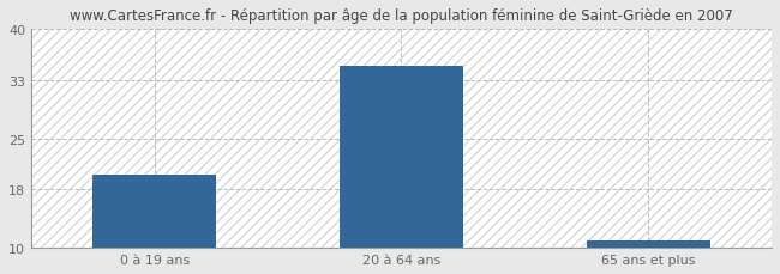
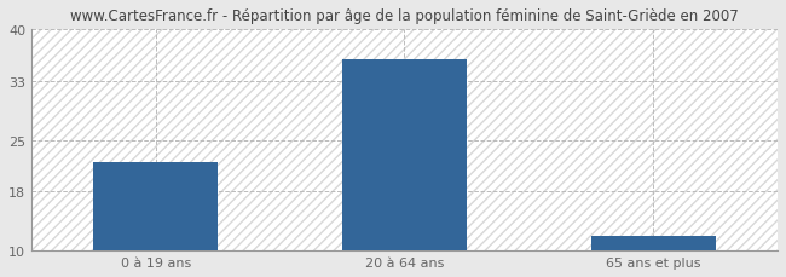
0 à 19 ans: 20 -> 22
20 à 64 ans: 35 -> 36
65 ans et plus: 11 -> 12
